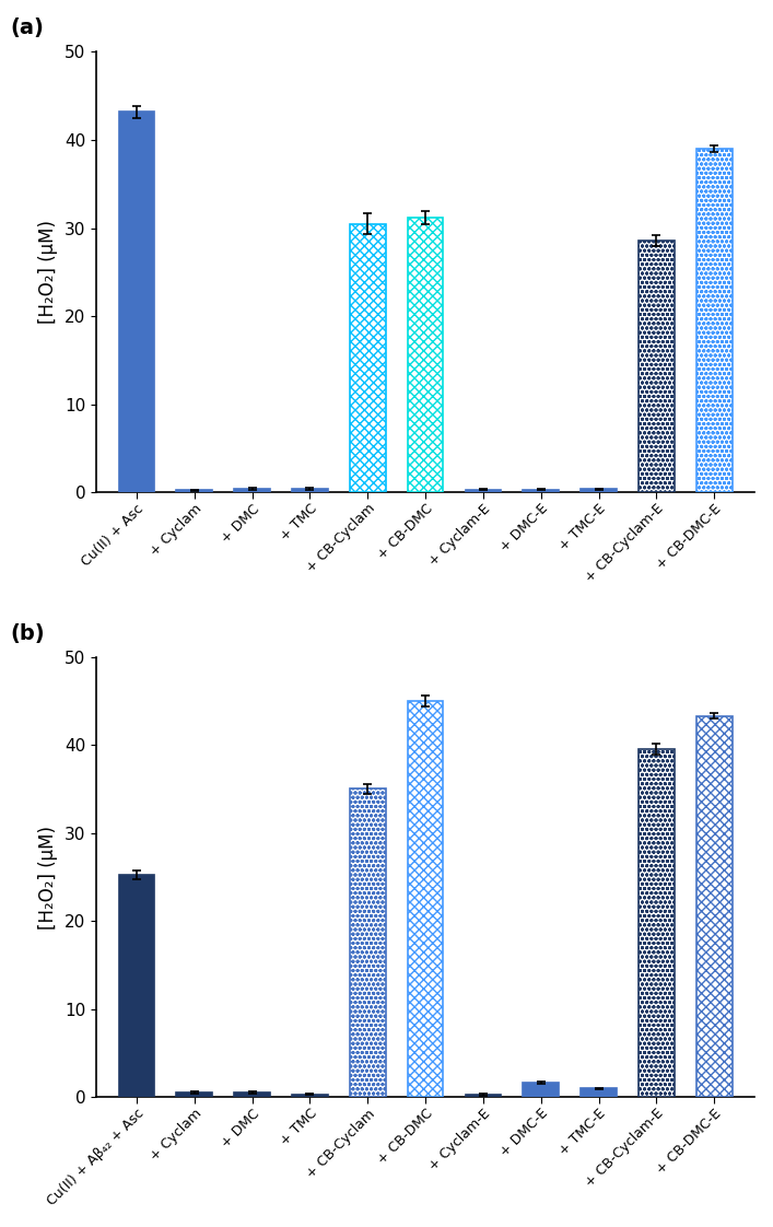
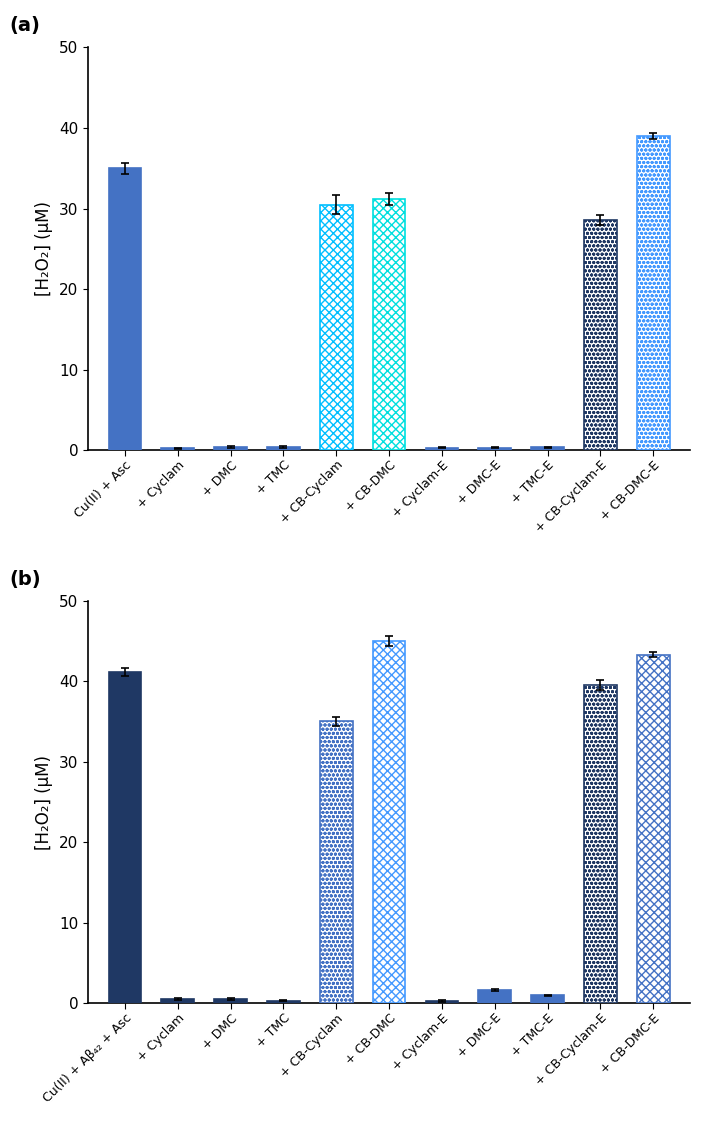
Cu(II) + Asc: 43.2 -> 35.0
Cu(II) + Aβ₄₂ + Asc: 25.2 -> 41.2
